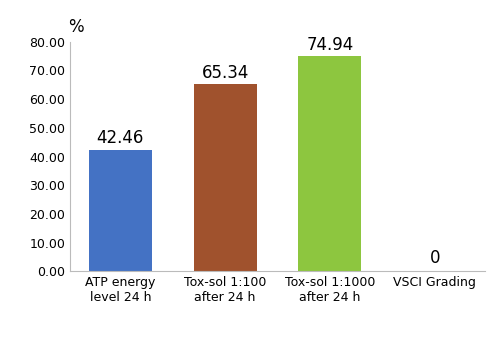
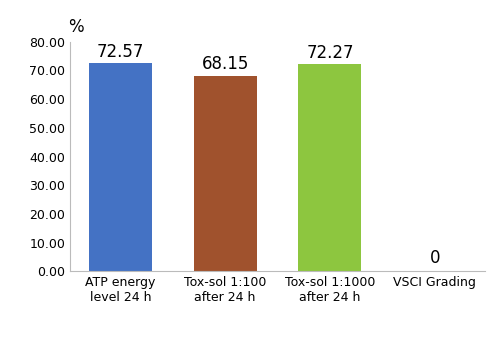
ATP energy level 24 h: 42.46 -> 72.57
Tox-sol 1:100 after 24 h: 65.34 -> 68.15
Tox-sol 1:1000 after 24 h: 74.94 -> 72.27
